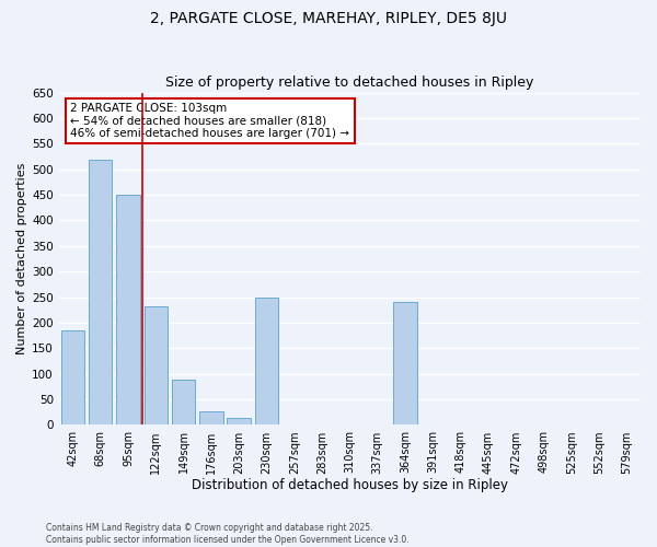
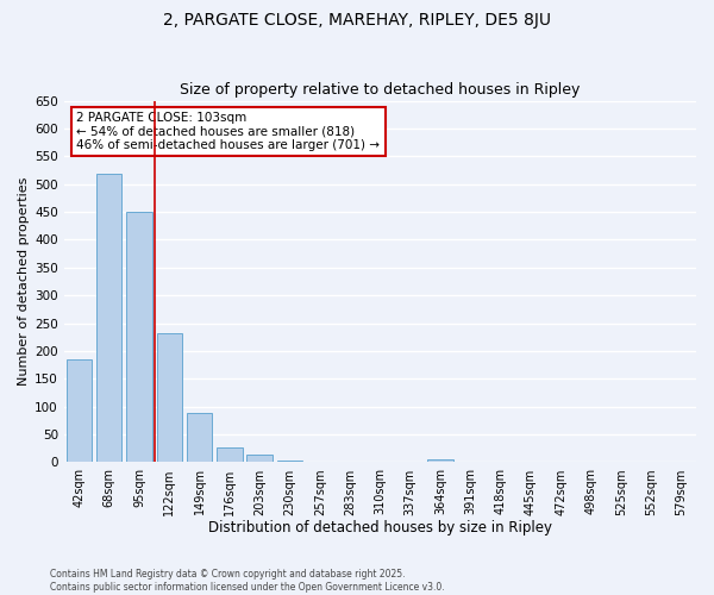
230sqm: 250 -> 4
364sqm: 240 -> 5
